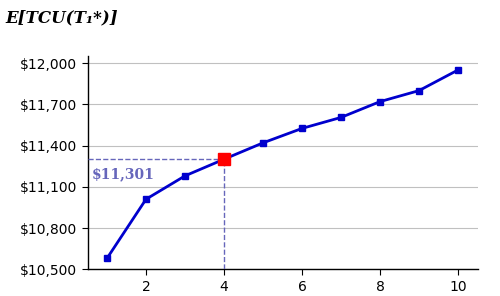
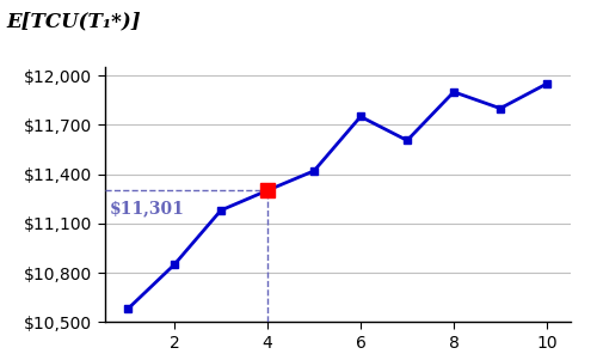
2: $11,010 -> $10,850
6: $11,520 -> $11,750
8: $11,720 -> $11,900
